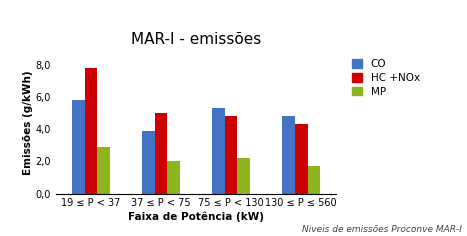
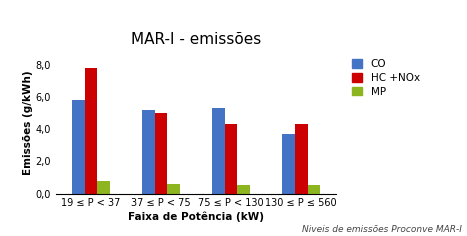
MP/19 ≤ P < 37: 2,9 -> 0,8
CO/37 ≤ P < 75: 3,9 -> 5,2
MP/37 ≤ P < 75: 2,0 -> 0,6
HC +NOx/75 ≤ P < 130: 4,8 -> 4,3
MP/75 ≤ P < 130: 2,2 -> 0,6
CO/130 ≤ P ≤ 560: 4,8 -> 3,7
MP/130 ≤ P ≤ 560: 1,7 -> 0,6
